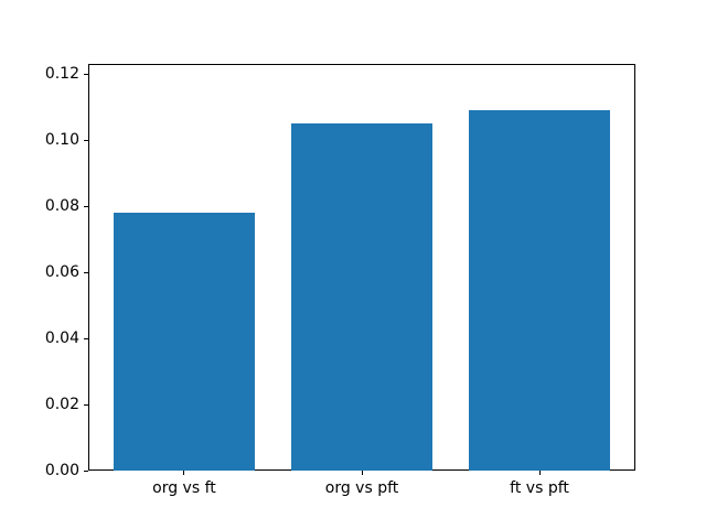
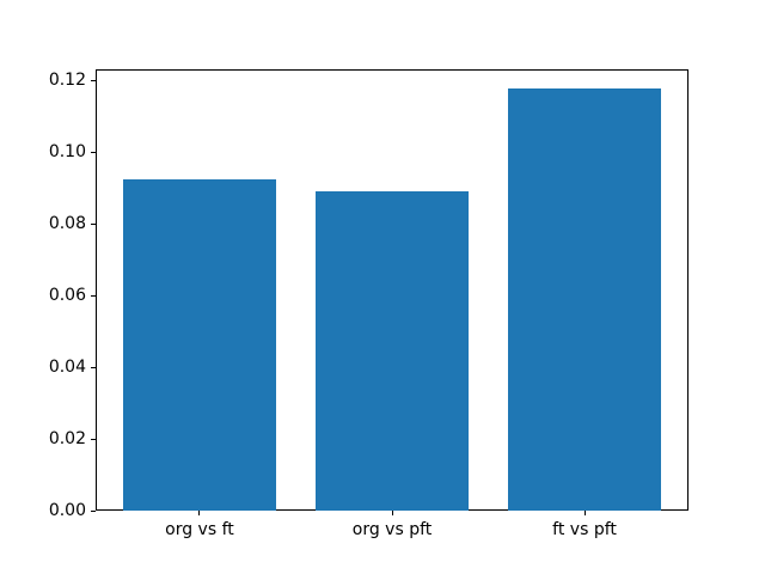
org vs ft: 0.078 -> 0.092
org vs pft: 0.105 -> 0.089
ft vs pft: 0.109 -> 0.118
